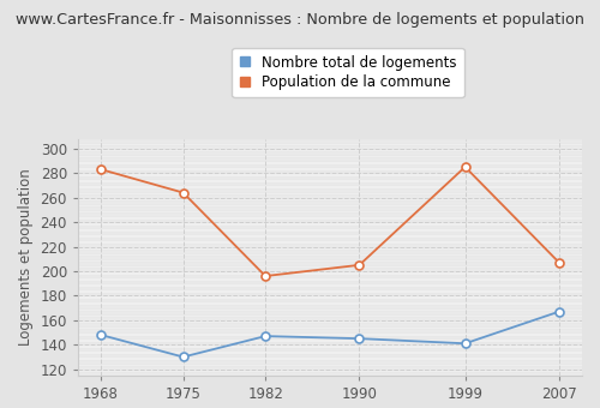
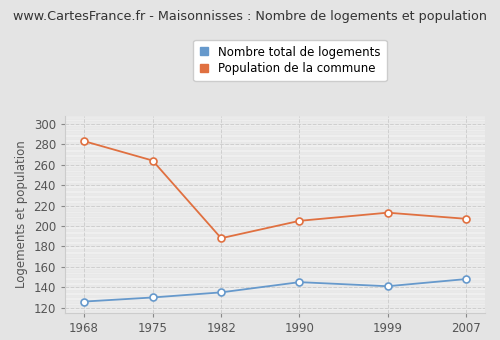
Nombre total de logements/1968: 148 -> 126
Nombre total de logements/1982: 147 -> 135
Population de la commune/1982: 196 -> 188
Population de la commune/1999: 285 -> 213
Nombre total de logements/2007: 167 -> 148
